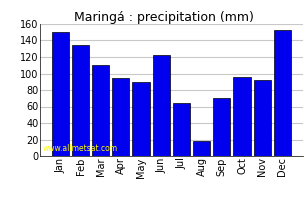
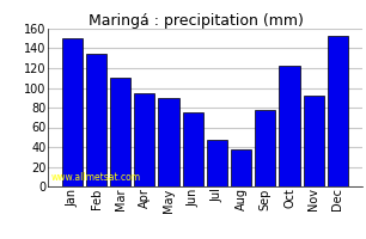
Jun: 122 -> 75
Jul: 64 -> 47
Aug: 18 -> 37
Sep: 70 -> 77
Oct: 96 -> 122
